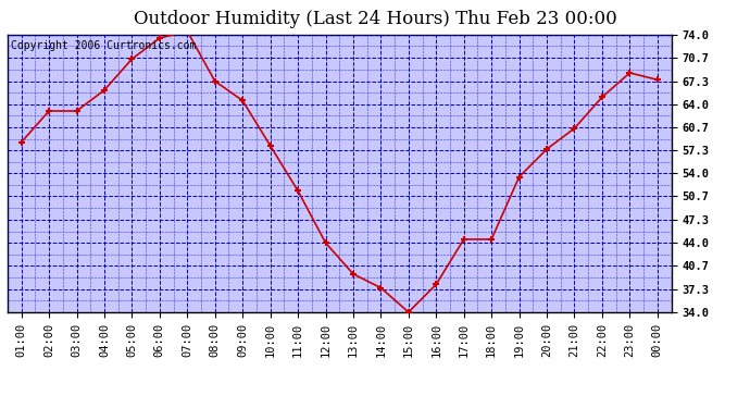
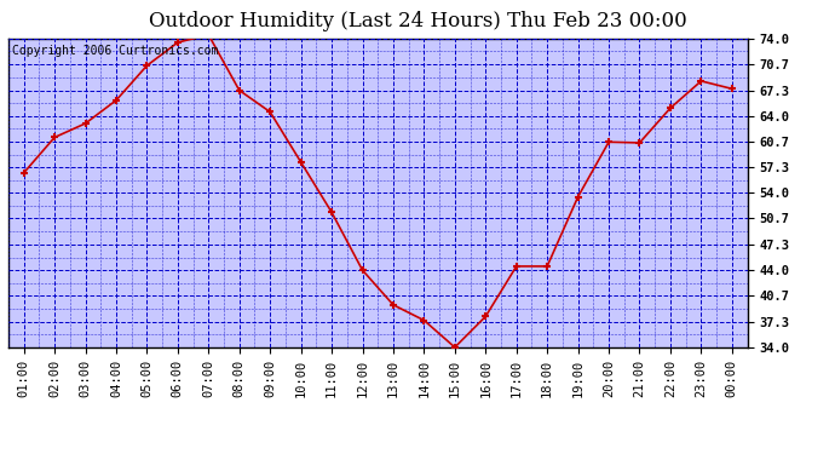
01:00: 58.5 -> 56.6
02:00: 63.0 -> 61.2
20:00: 57.5 -> 60.6
